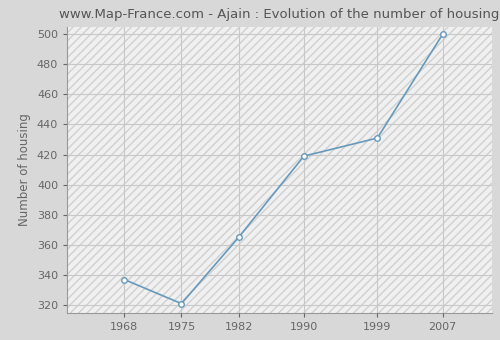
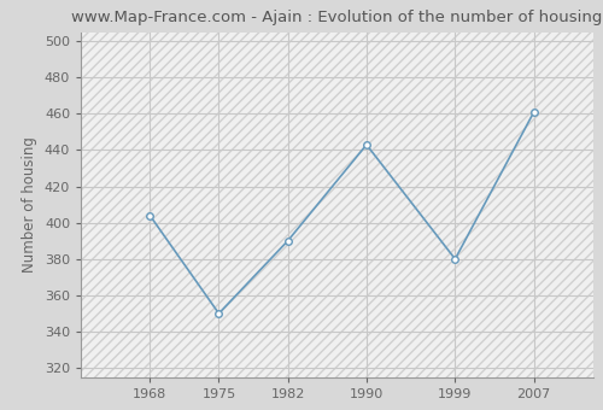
1968: 337 -> 404
1975: 321 -> 350
1982: 365 -> 390
1990: 419 -> 443
1999: 431 -> 380
2007: 500 -> 461
